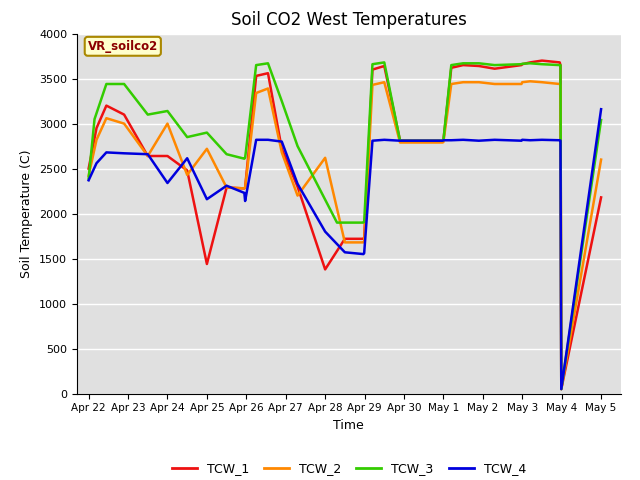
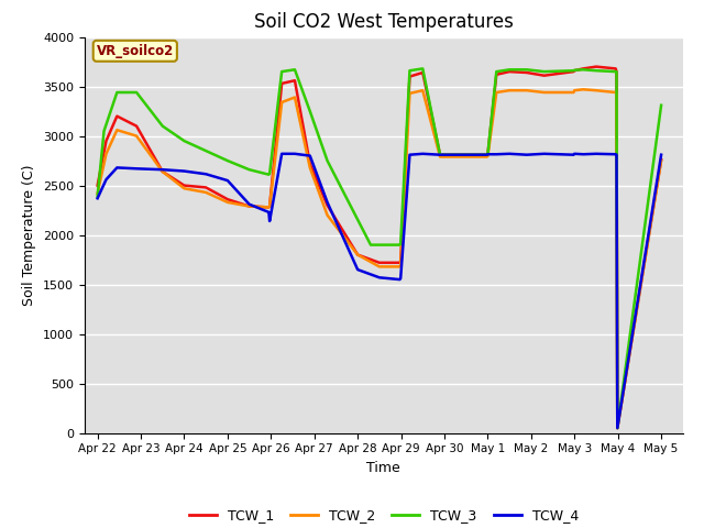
TCW_1/Apr 24: 2640 -> 2500
TCW_2/Apr 24: 3000 -> 2470
TCW_3/Apr 24: 3140 -> 2950
TCW_4/Apr 24: 2340 -> 2640
TCW_1/Apr 25: 1440 -> 2360
TCW_2/Apr 25: 2720 -> 2330
TCW_3/Apr 25: 2900 -> 2750
TCW_4/Apr 25: 2160 -> 2550
TCW_1/Apr 28: 1380 -> 1800
TCW_2/Apr 28: 2620 -> 1800
TCW_4/Apr 28: 1800 -> 1650
TCW_1/May 5: 2180 -> 2760
TCW_2/May 5: 2600 -> 2750
TCW_3/May 5: 3040 -> 3310
TCW_4/May 5: 3160 -> 2810
